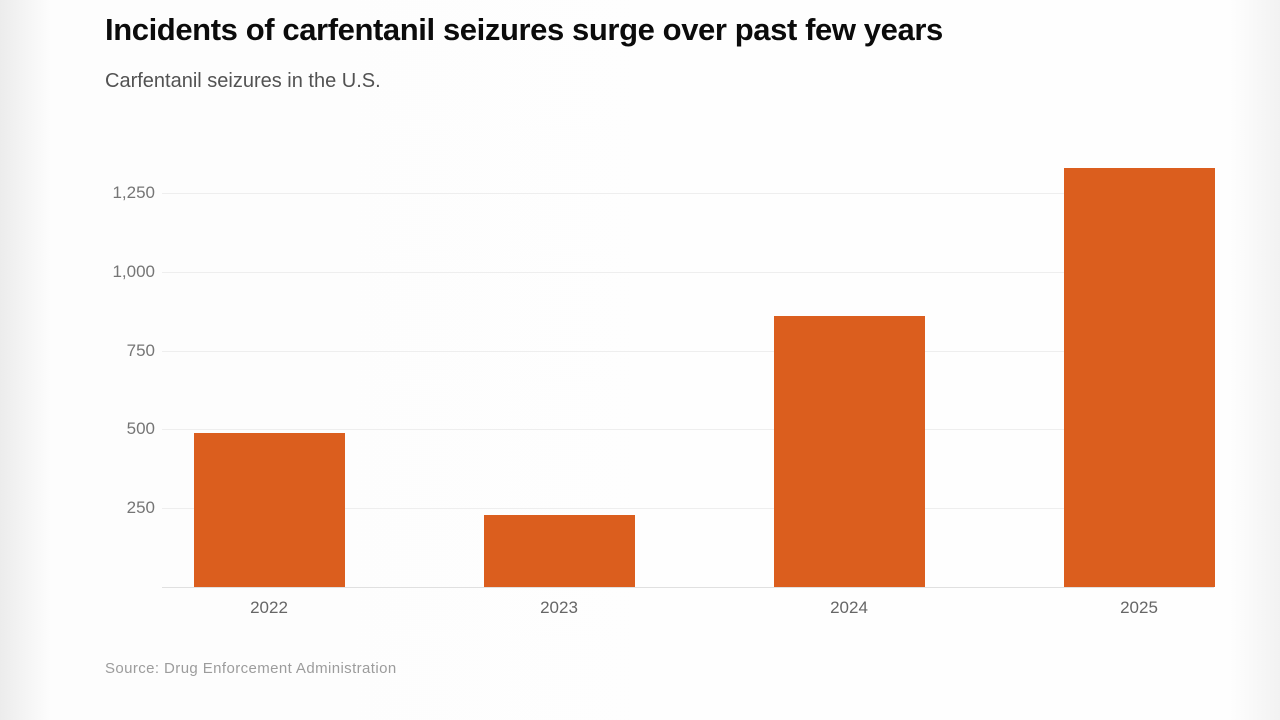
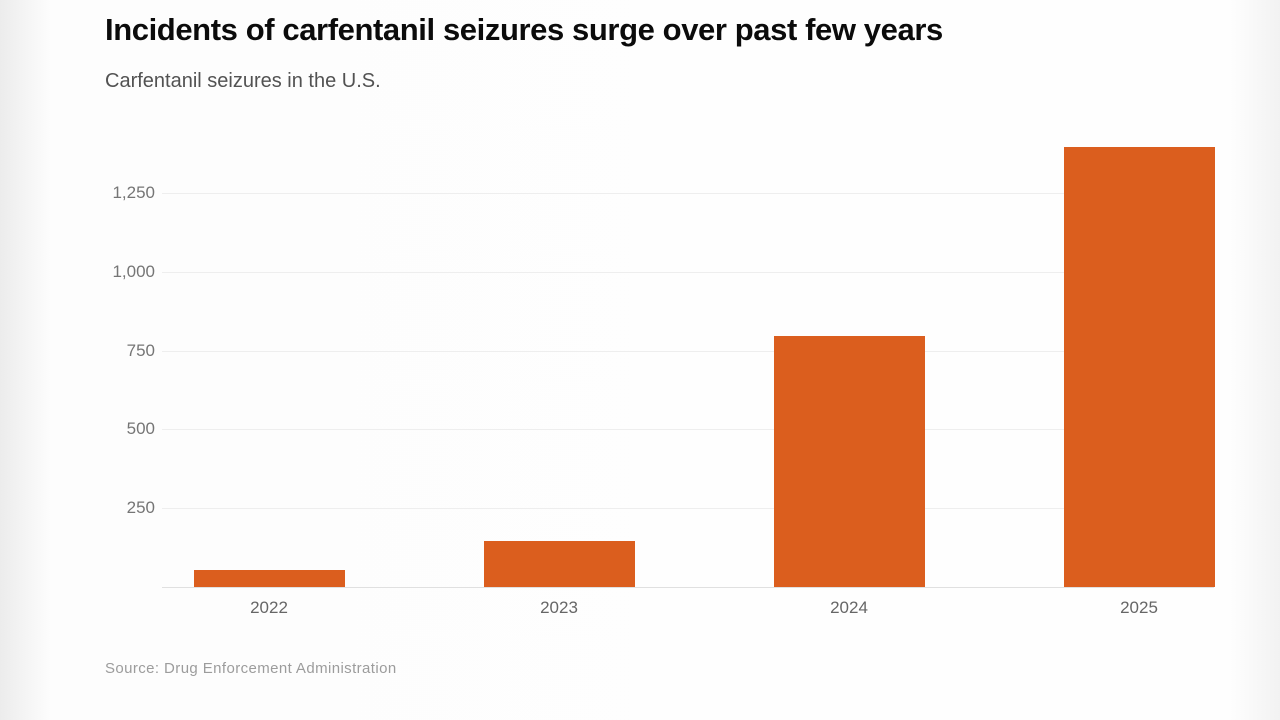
2022: 490 -> 60
2023: 230 -> 140
2024: 860 -> 800
2025: 1330 -> 1400
